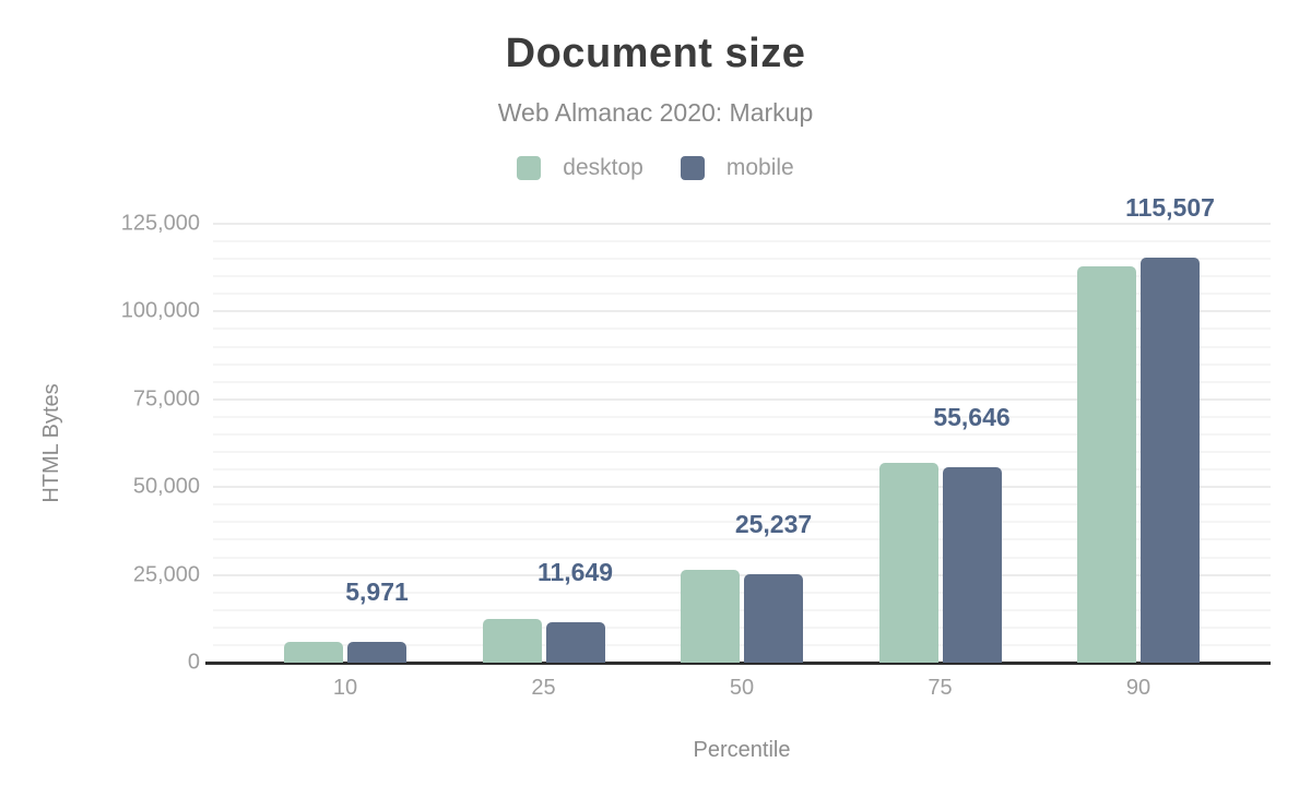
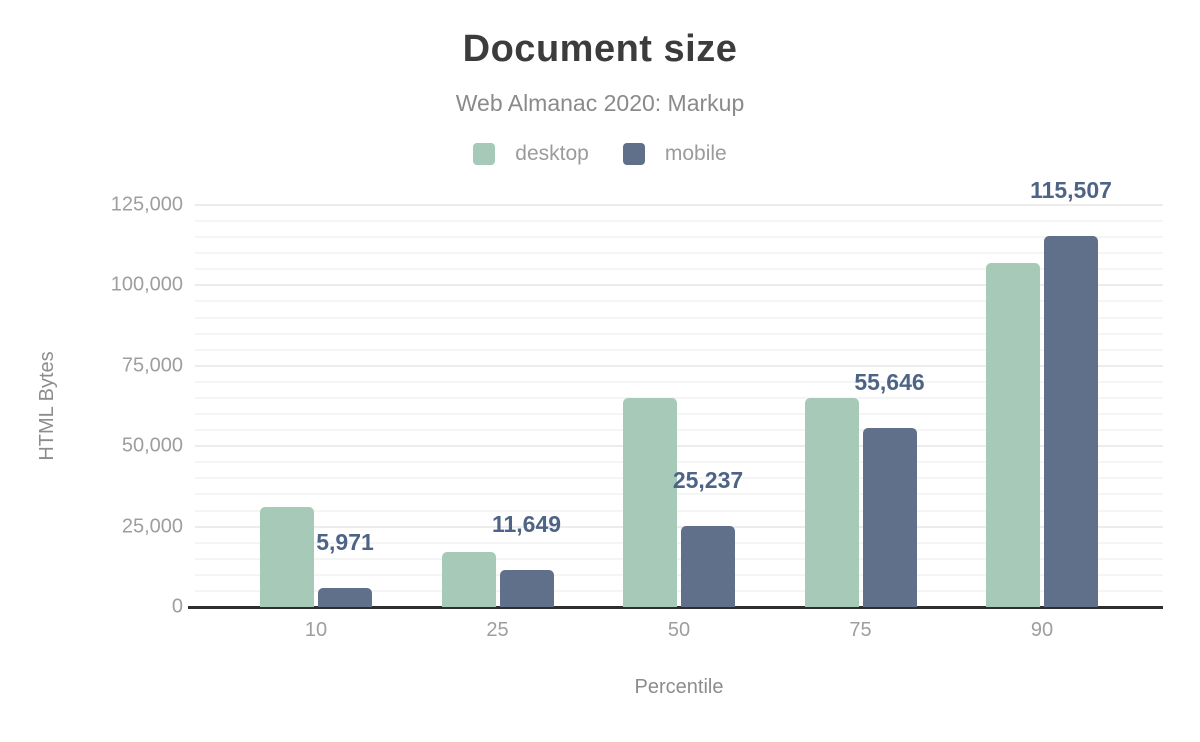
desktop/10: 6000 -> 31000
desktop/25: 12000 -> 17000
desktop/50: 26000 -> 65000
desktop/75: 57000 -> 65000
desktop/90: 113000 -> 107000
